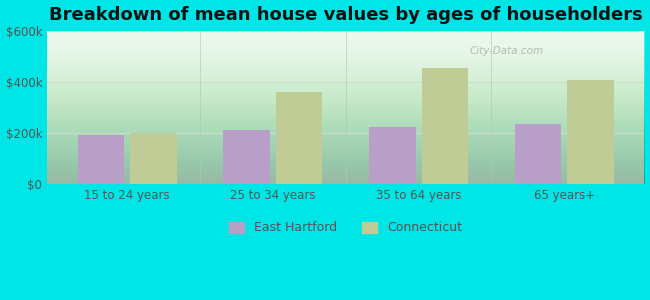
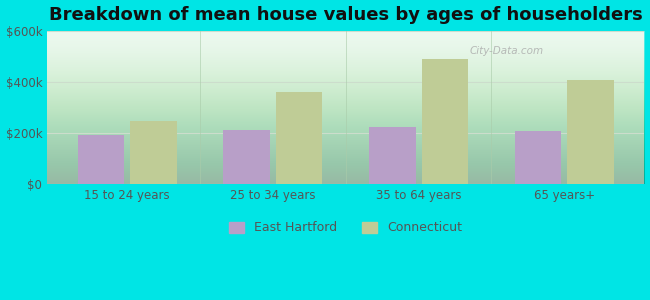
Connecticut/15 to 24 years: $200k -> $248k
Connecticut/35 to 64 years: $455k -> $488k
East Hartford/65 years+: $235k -> $208k
